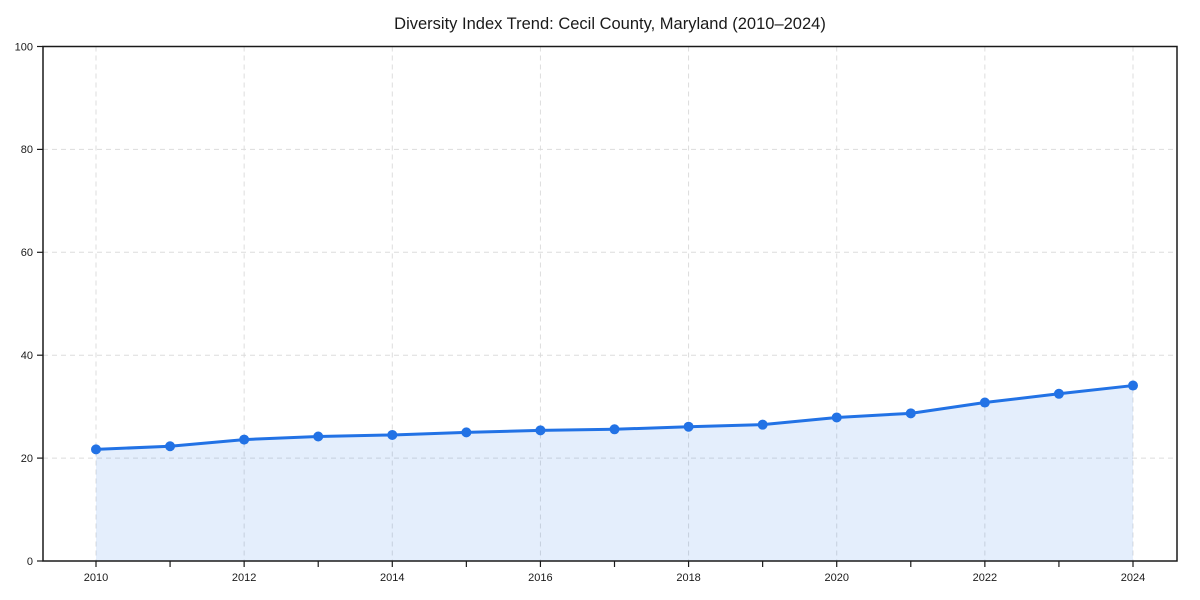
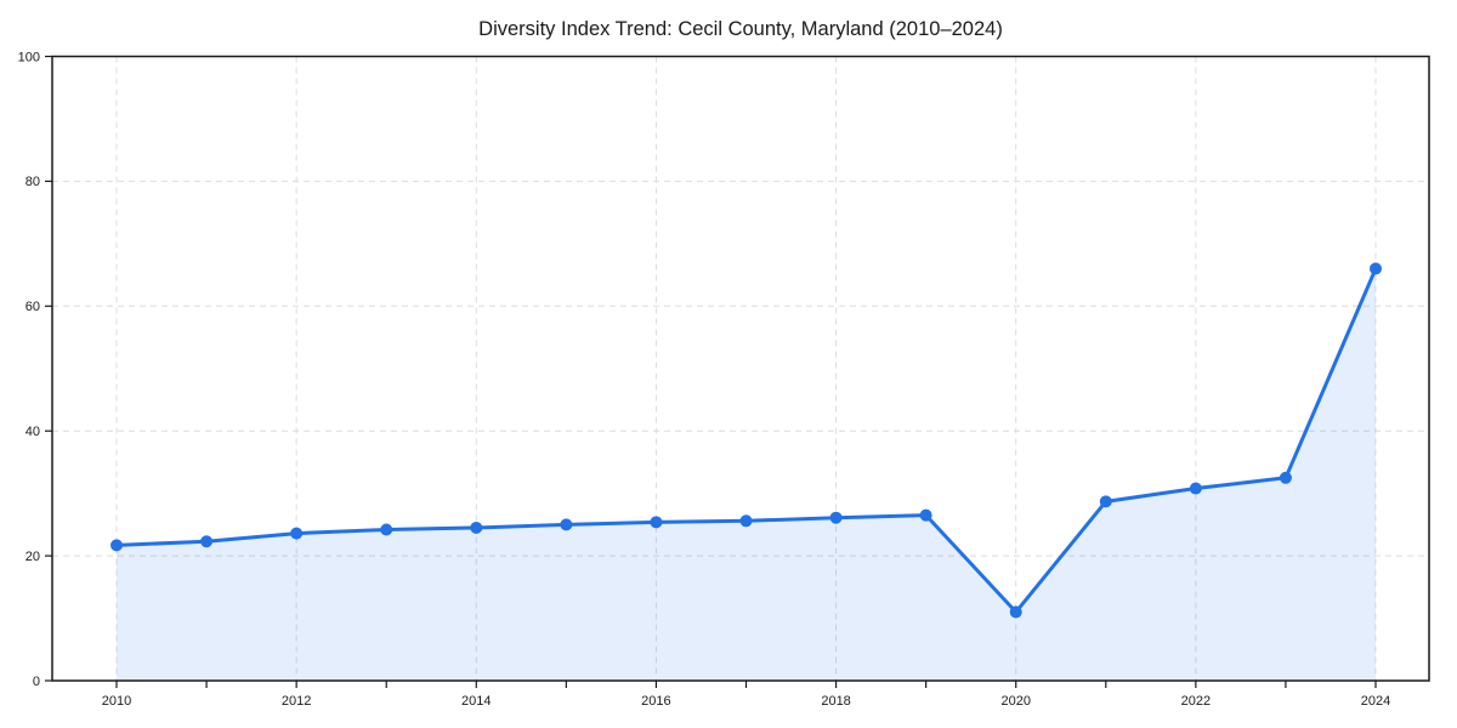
2020: 28 -> 11
2024: 34 -> 66
